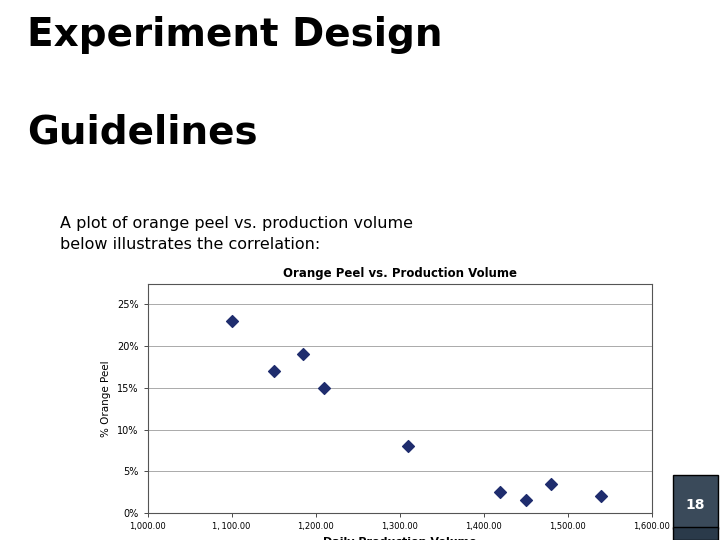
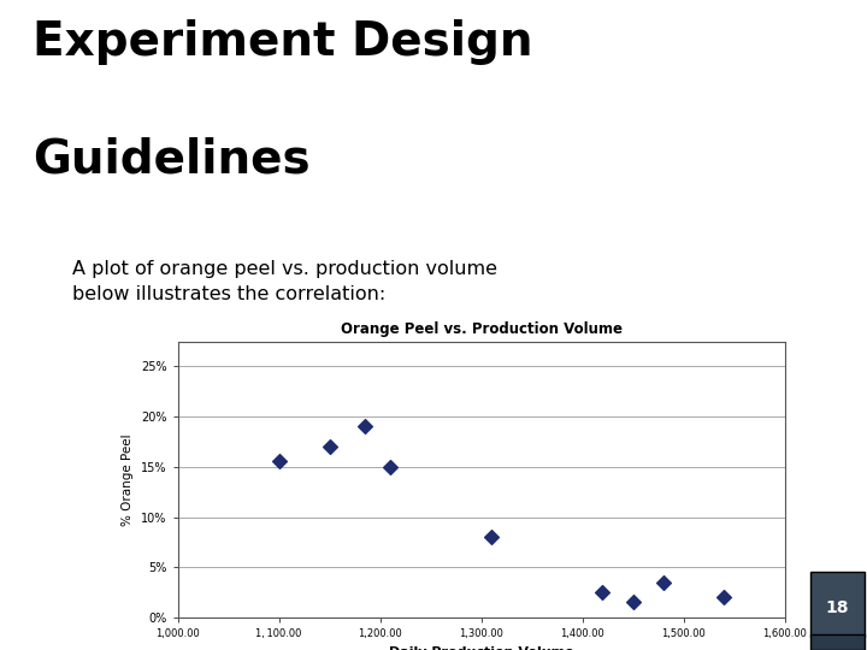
1, 100.00: 23.0% -> 15.6%
